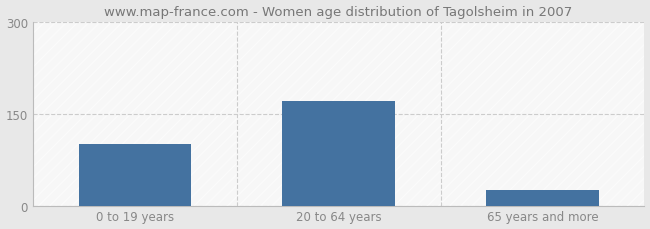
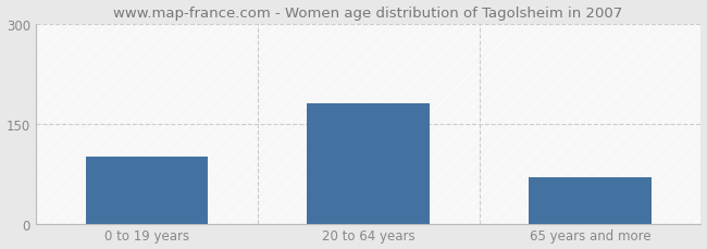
20 to 64 years: 170 -> 180
65 years and more: 25 -> 70
